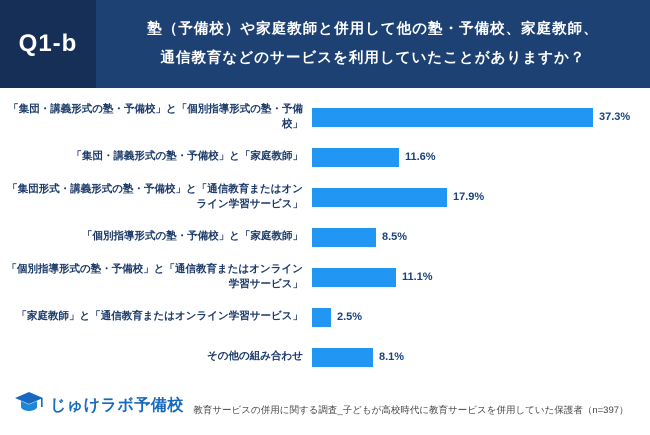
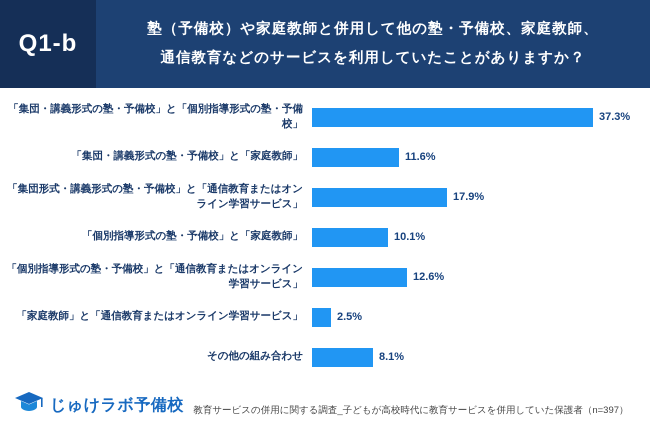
「個別指導形式の塾・予備校」と「家庭教師」: 8.5% -> 10.1%
「個別指導形式の塾・予備校」と「通信教育またはオンライン学習サービス」: 11.1% -> 12.6%
